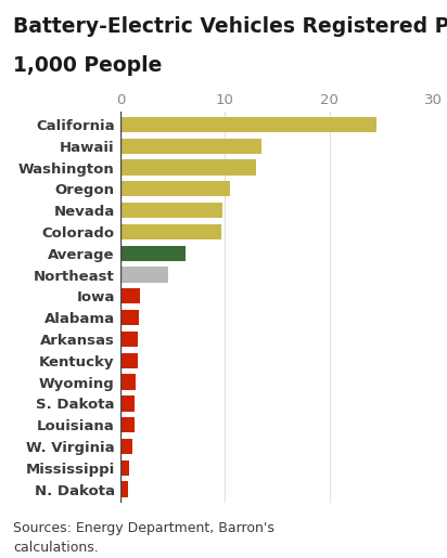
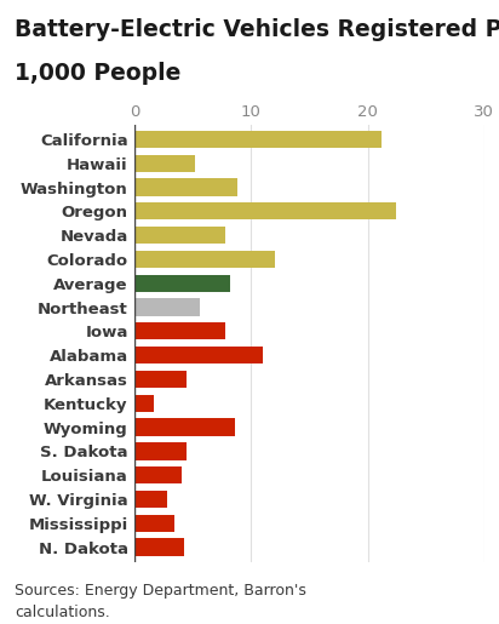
California: 24.5 -> 21.2
Hawaii: 13.5 -> 5.2
Washington: 13.0 -> 8.8
Oregon: 10.5 -> 22.4
Nevada: 9.8 -> 7.8
Colorado: 9.7 -> 12.0
Average: 6.2 -> 8.2
Northeast: 4.5 -> 5.6
Iowa: 1.8 -> 7.8
Alabama: 1.7 -> 11.0
Arkansas: 1.6 -> 4.4
Wyoming: 1.4 -> 8.6
S. Dakota: 1.3 -> 4.4
Louisiana: 1.3 -> 4.0
W. Virginia: 1.1 -> 2.8
Mississippi: 0.8 -> 3.4
N. Dakota: 0.8 -> 4.2
